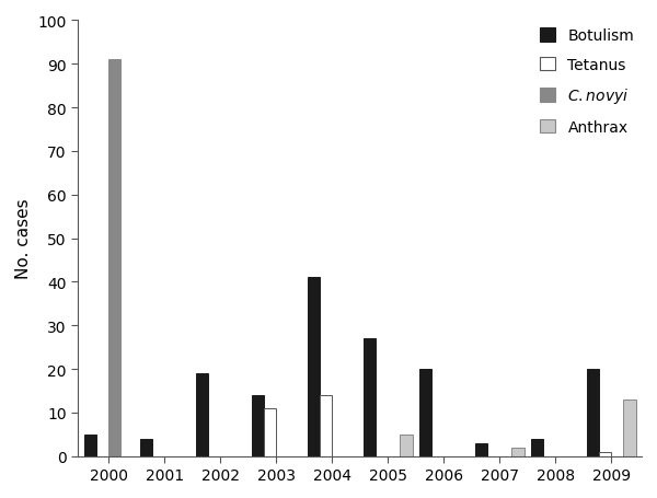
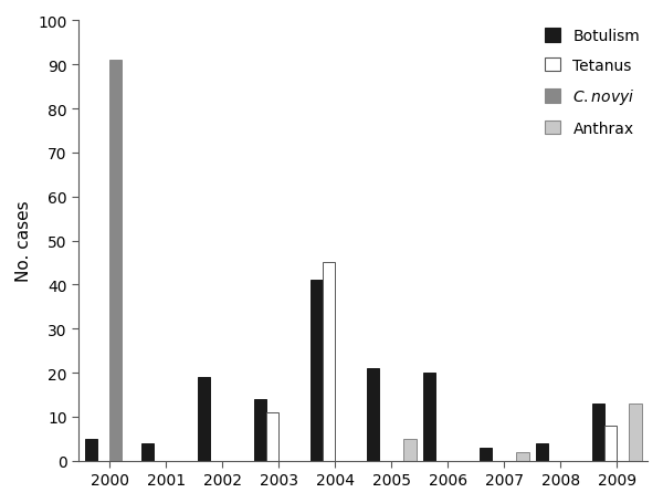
Tetanus/2004: 14 -> 45
Botulism/2005: 27 -> 21
Botulism/2009: 20 -> 13
Tetanus/2009: 1 -> 8
